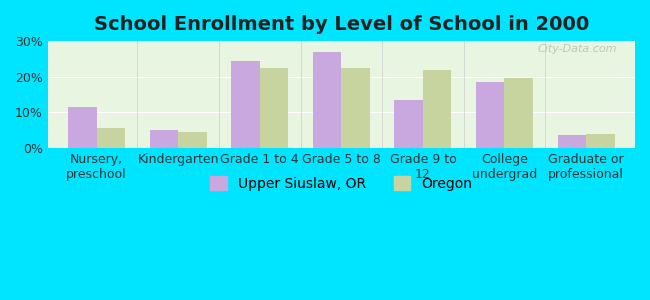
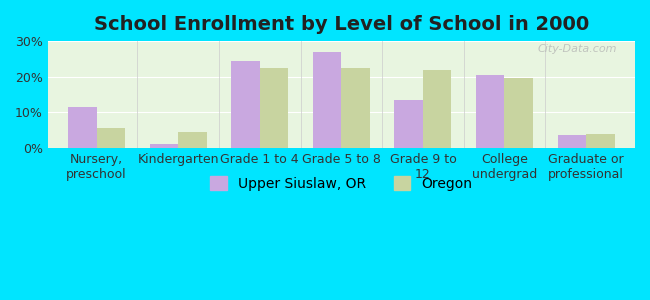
Upper Siuslaw, OR/Kindergarten: 5.0% -> 1.0%
Upper Siuslaw, OR/College undergrad: 18.5% -> 20.5%
